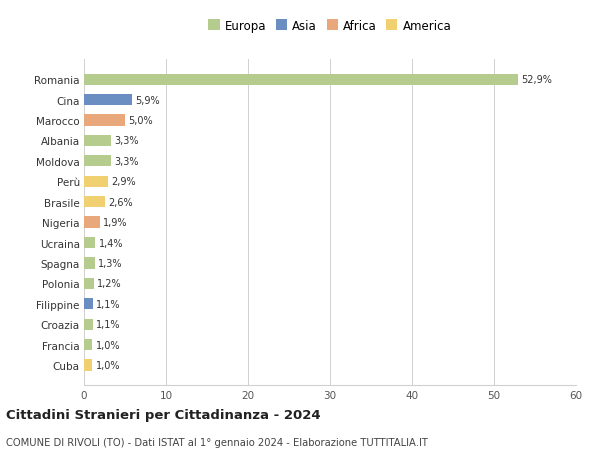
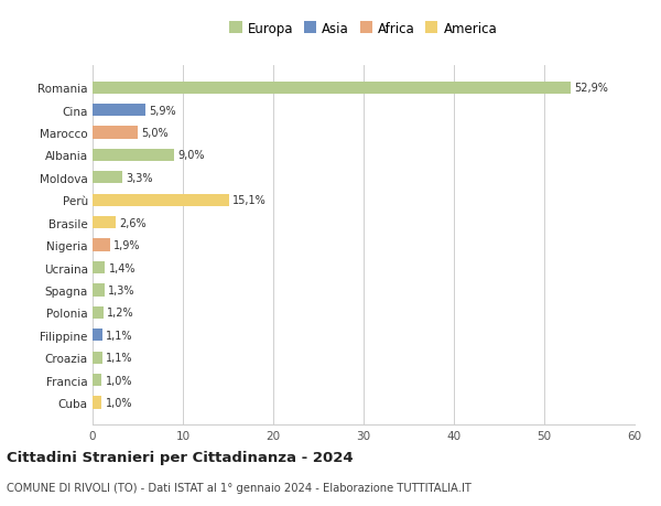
Albania: 3,3% -> 9,0%
Perù: 2,9% -> 15,1%
